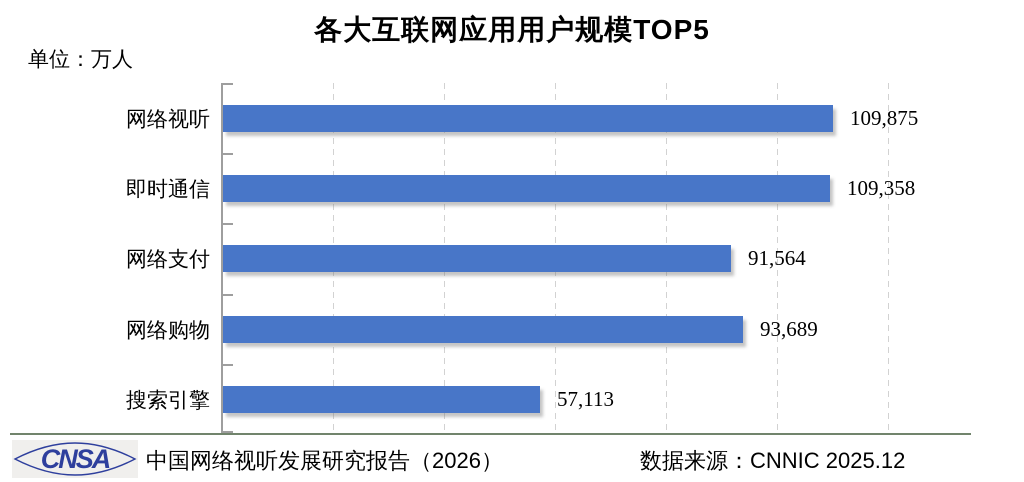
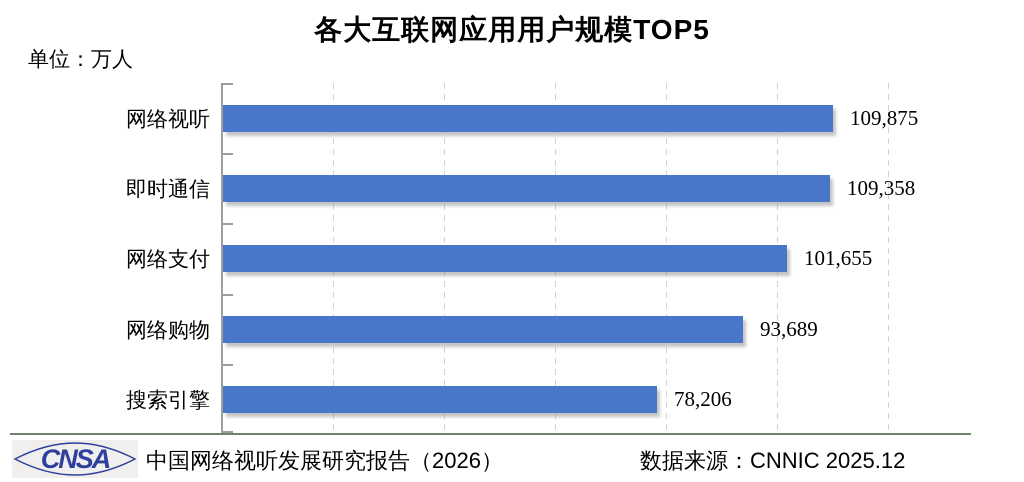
网络支付: 91,564 -> 101,655
搜索引擎: 57,113 -> 78,206
